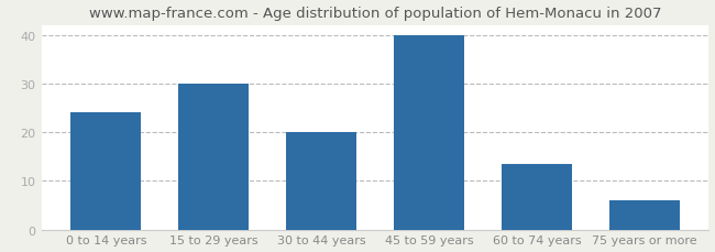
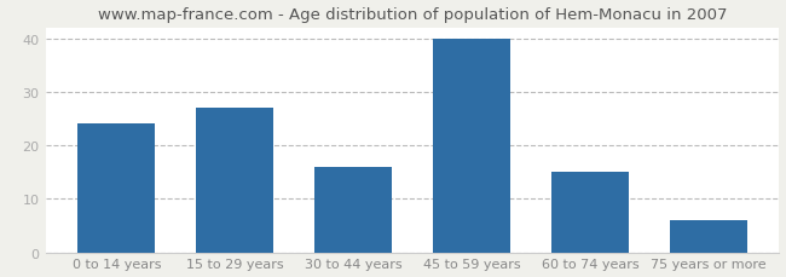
15 to 29 years: 30.0 -> 27.0
30 to 44 years: 20.0 -> 16.0
60 to 74 years: 13.5 -> 15.0
